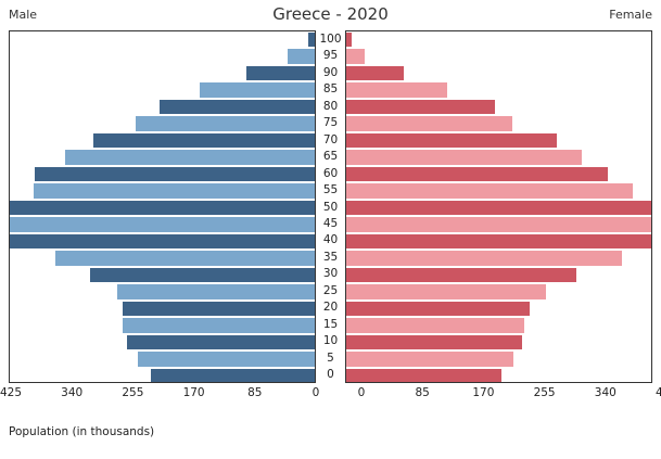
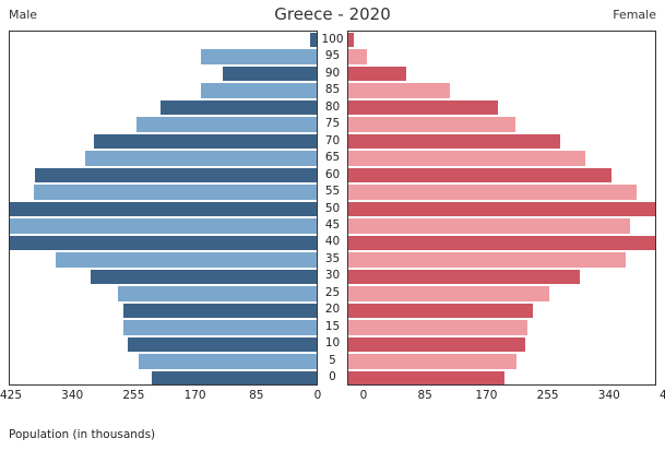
Female/45: 430 -> 390
Male/65: 350 -> 320
Male/90: 100 -> 130
Male/95: 40 -> 160
